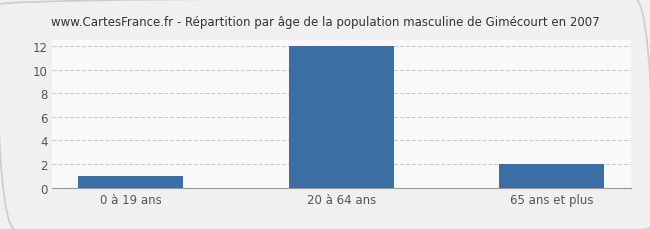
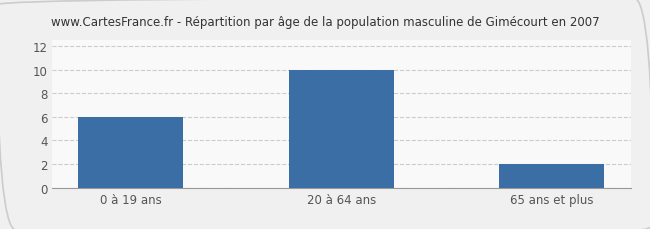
0 à 19 ans: 1 -> 6
20 à 64 ans: 12 -> 10
